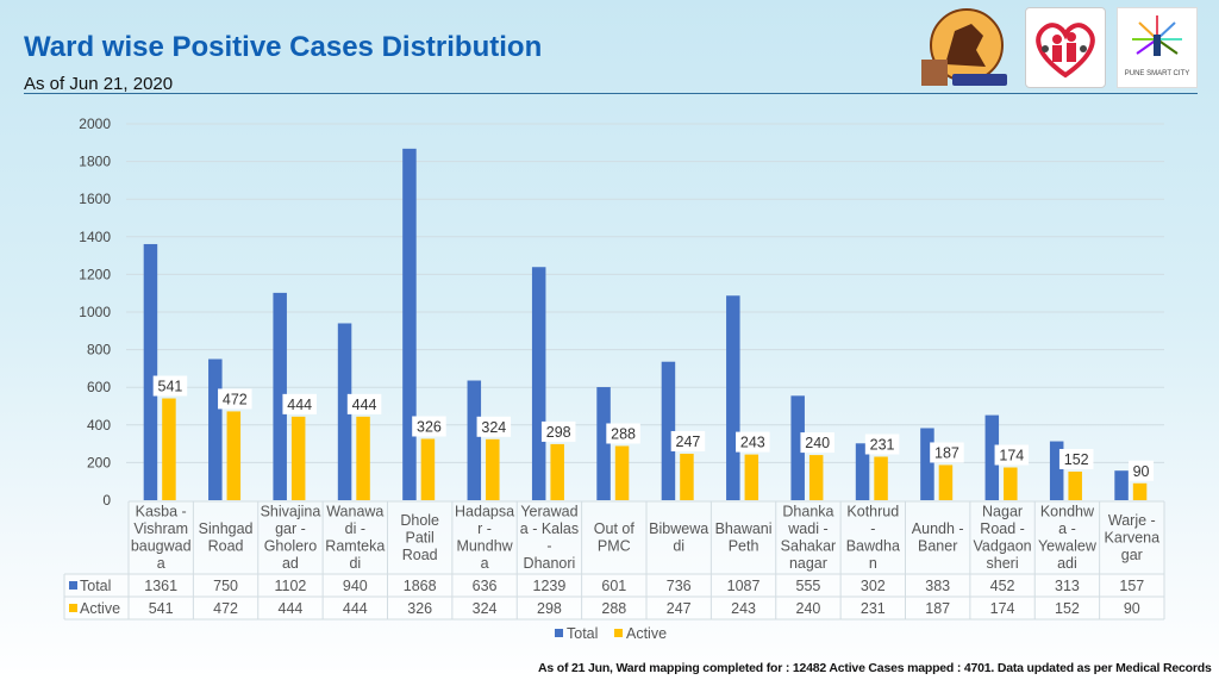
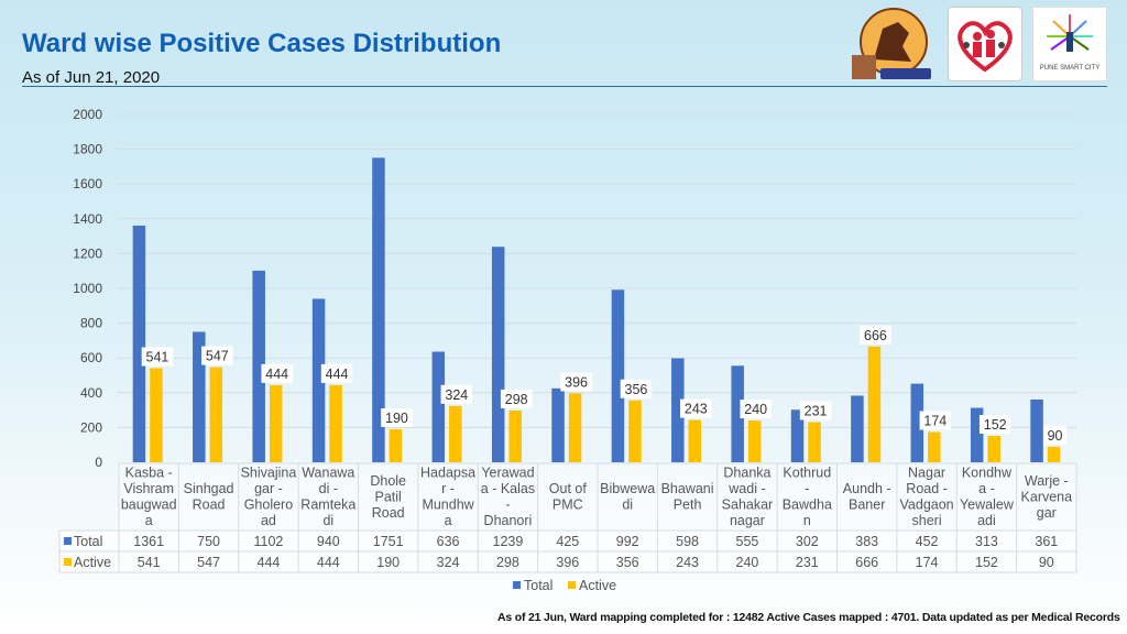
Active/Sinhgad Road: 472 -> 547
Total/Dhole Patil Road: 1868 -> 1751
Active/Dhole Patil Road: 326 -> 190
Total/Out of PMC: 601 -> 425
Active/Out of PMC: 288 -> 396
Total/Bibwewadi: 736 -> 992
Active/Bibwewadi: 247 -> 356
Total/Bhawani Peth: 1087 -> 598
Active/Aundh - Baner: 187 -> 666
Total/Warje - Karvenagar: 157 -> 361
